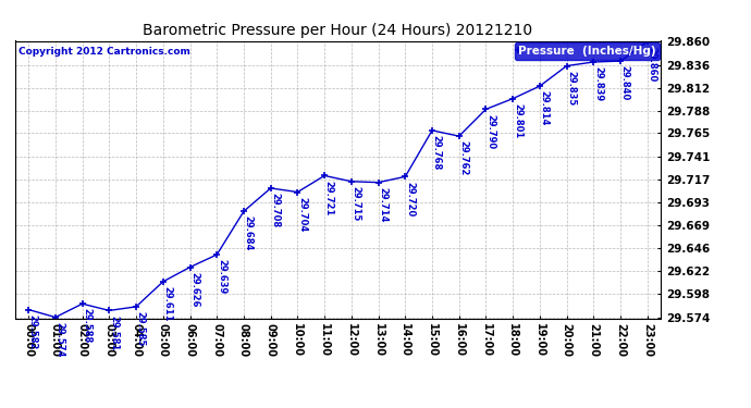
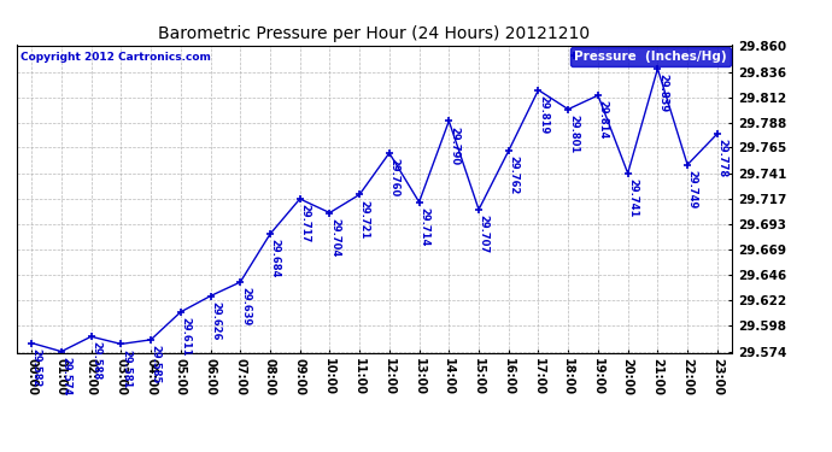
09:00: 29.708 -> 29.717
12:00: 29.715 -> 29.760
14:00: 29.720 -> 29.790
15:00: 29.768 -> 29.707
17:00: 29.790 -> 29.819
20:00: 29.835 -> 29.741
22:00: 29.840 -> 29.749
23:00: 29.860 -> 29.778
